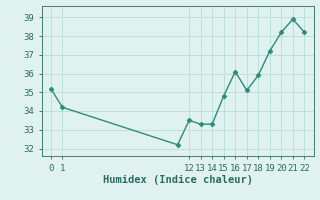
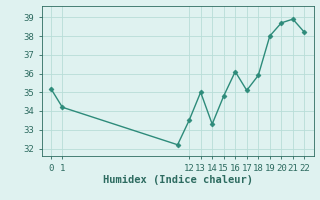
13: 33.3 -> 35.0
19: 37.2 -> 38.0
20: 38.2 -> 38.7
